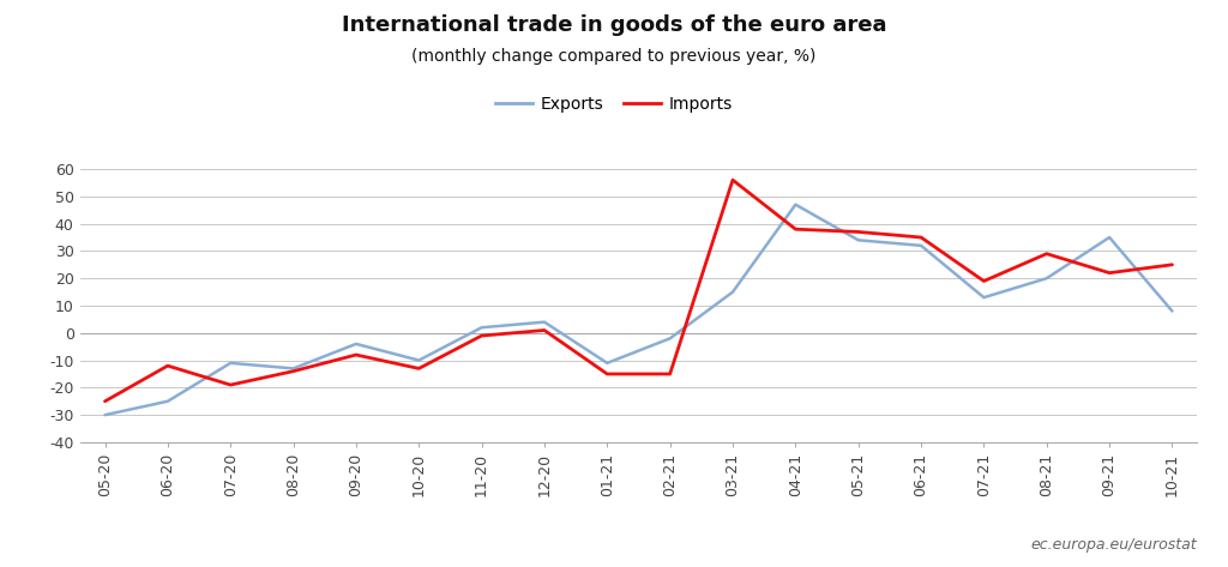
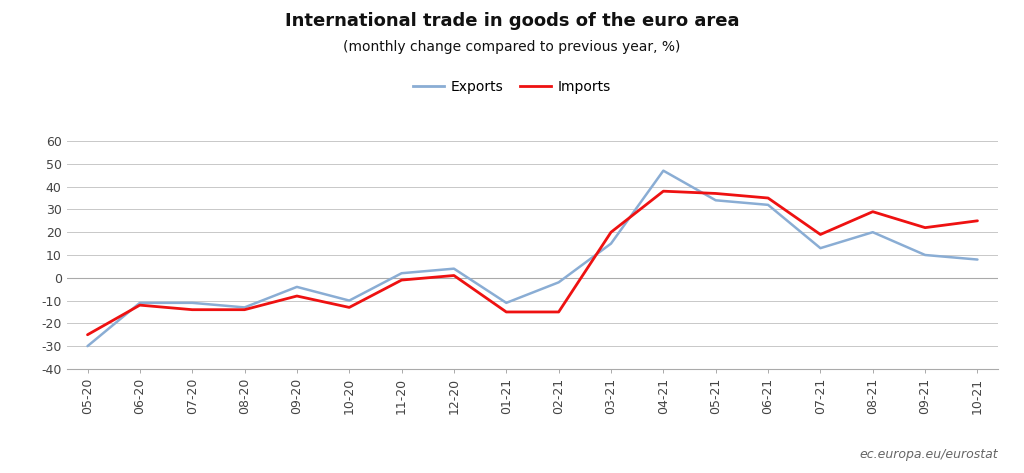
Exports/06-20: -25 -> -11
Imports/07-20: -19 -> -14
Imports/03-21: 56 -> 20
Exports/09-21: 35 -> 10
